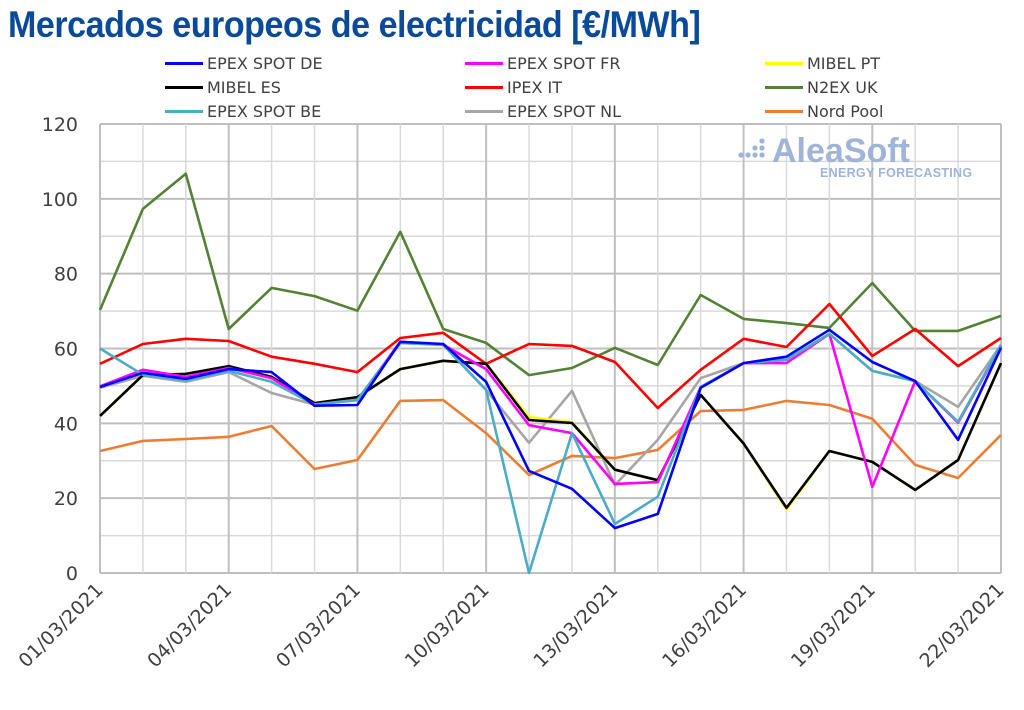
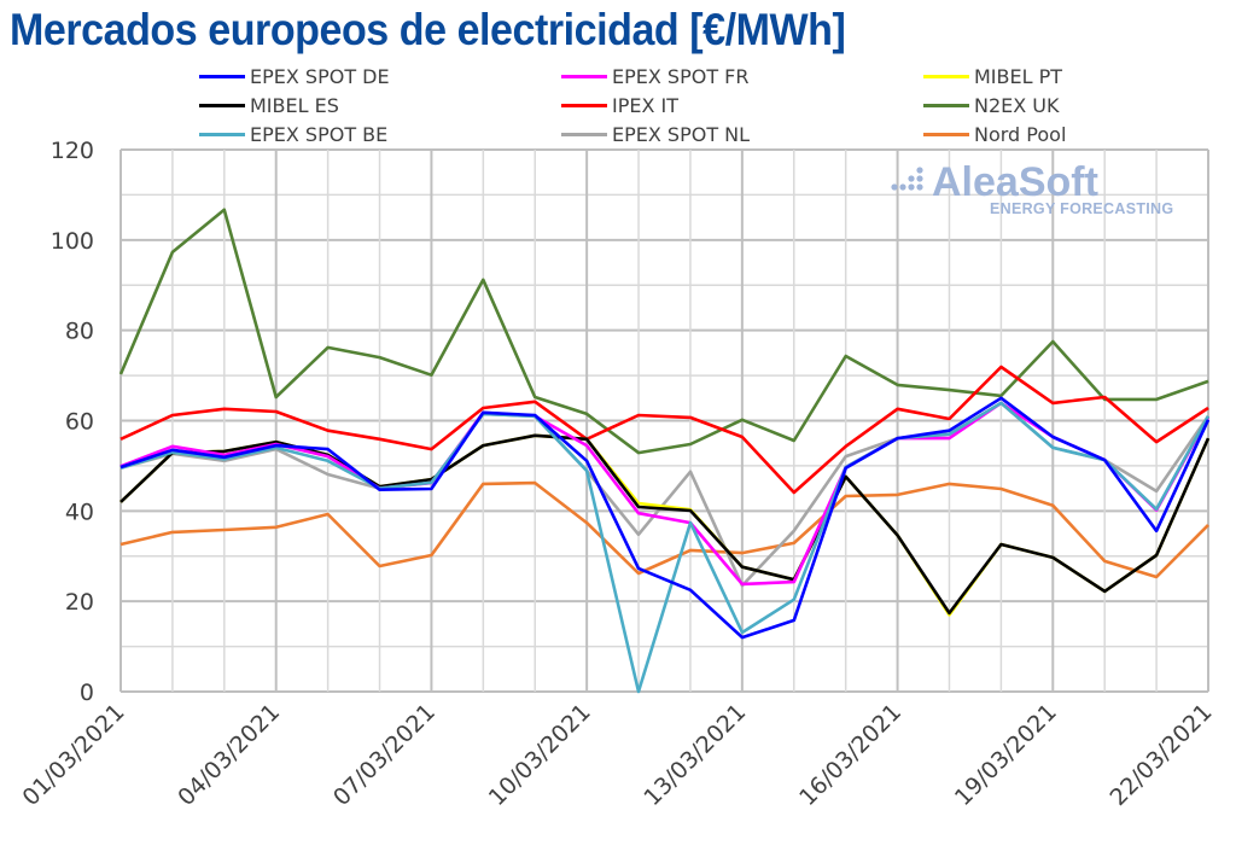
EPEX SPOT BE/01/03/2021: 60 -> 50
EPEX SPOT FR/19/03/2021: 23 -> 56
IPEX IT/19/03/2021: 58 -> 64
